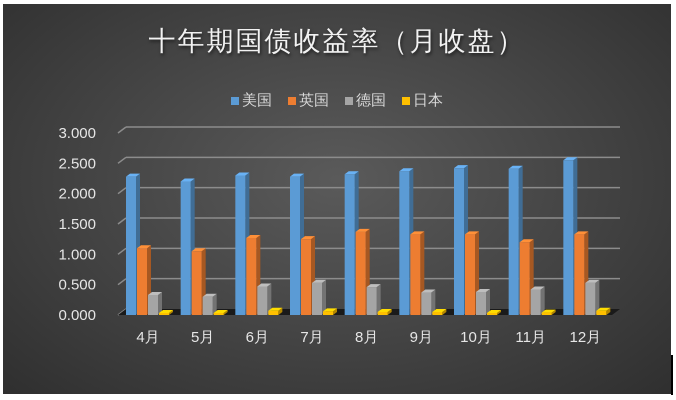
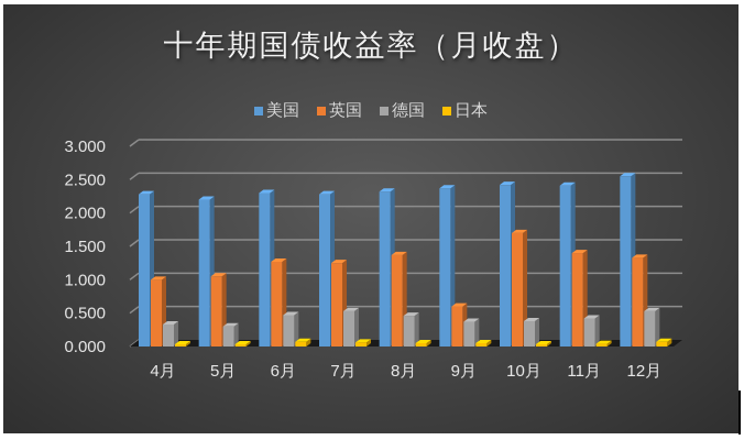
英国/4月: 1.1 -> 1.0
英国/9月: 1.3 -> 0.6
英国/10月: 1.3 -> 1.7
英国/11月: 1.2 -> 1.4
